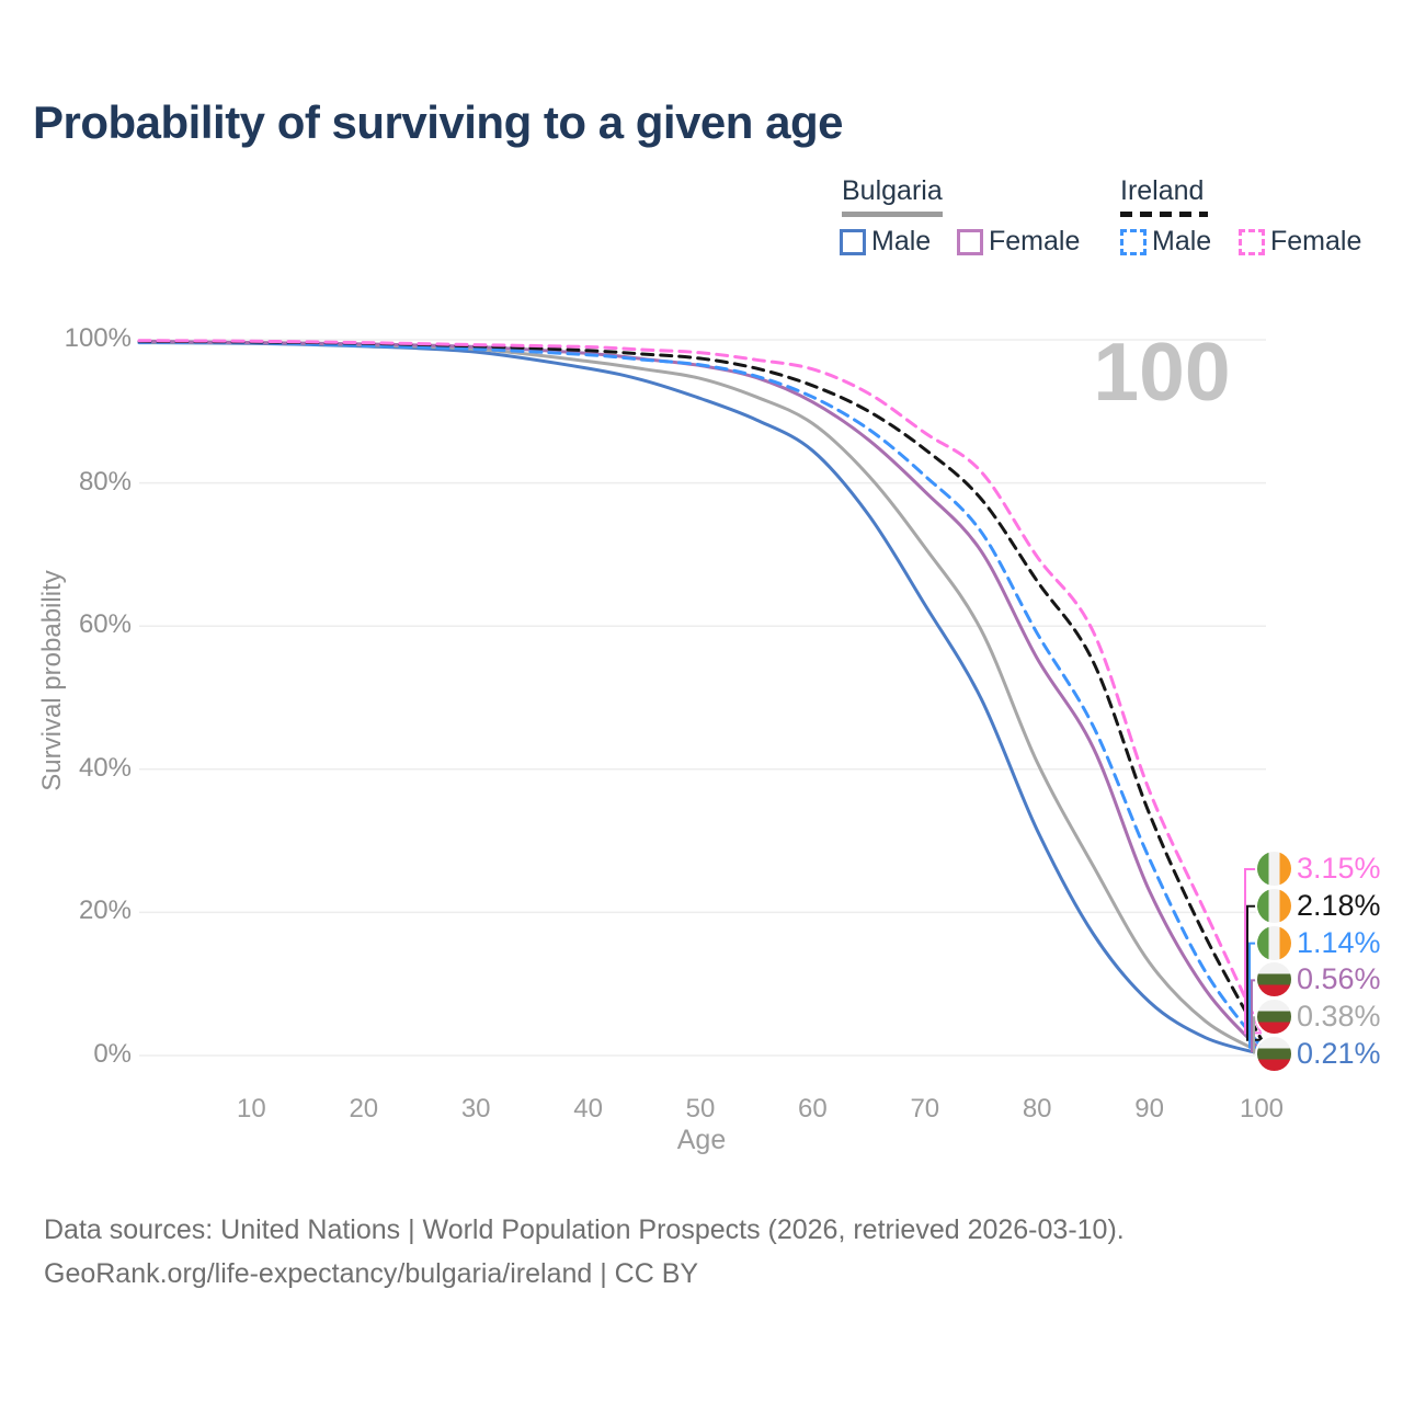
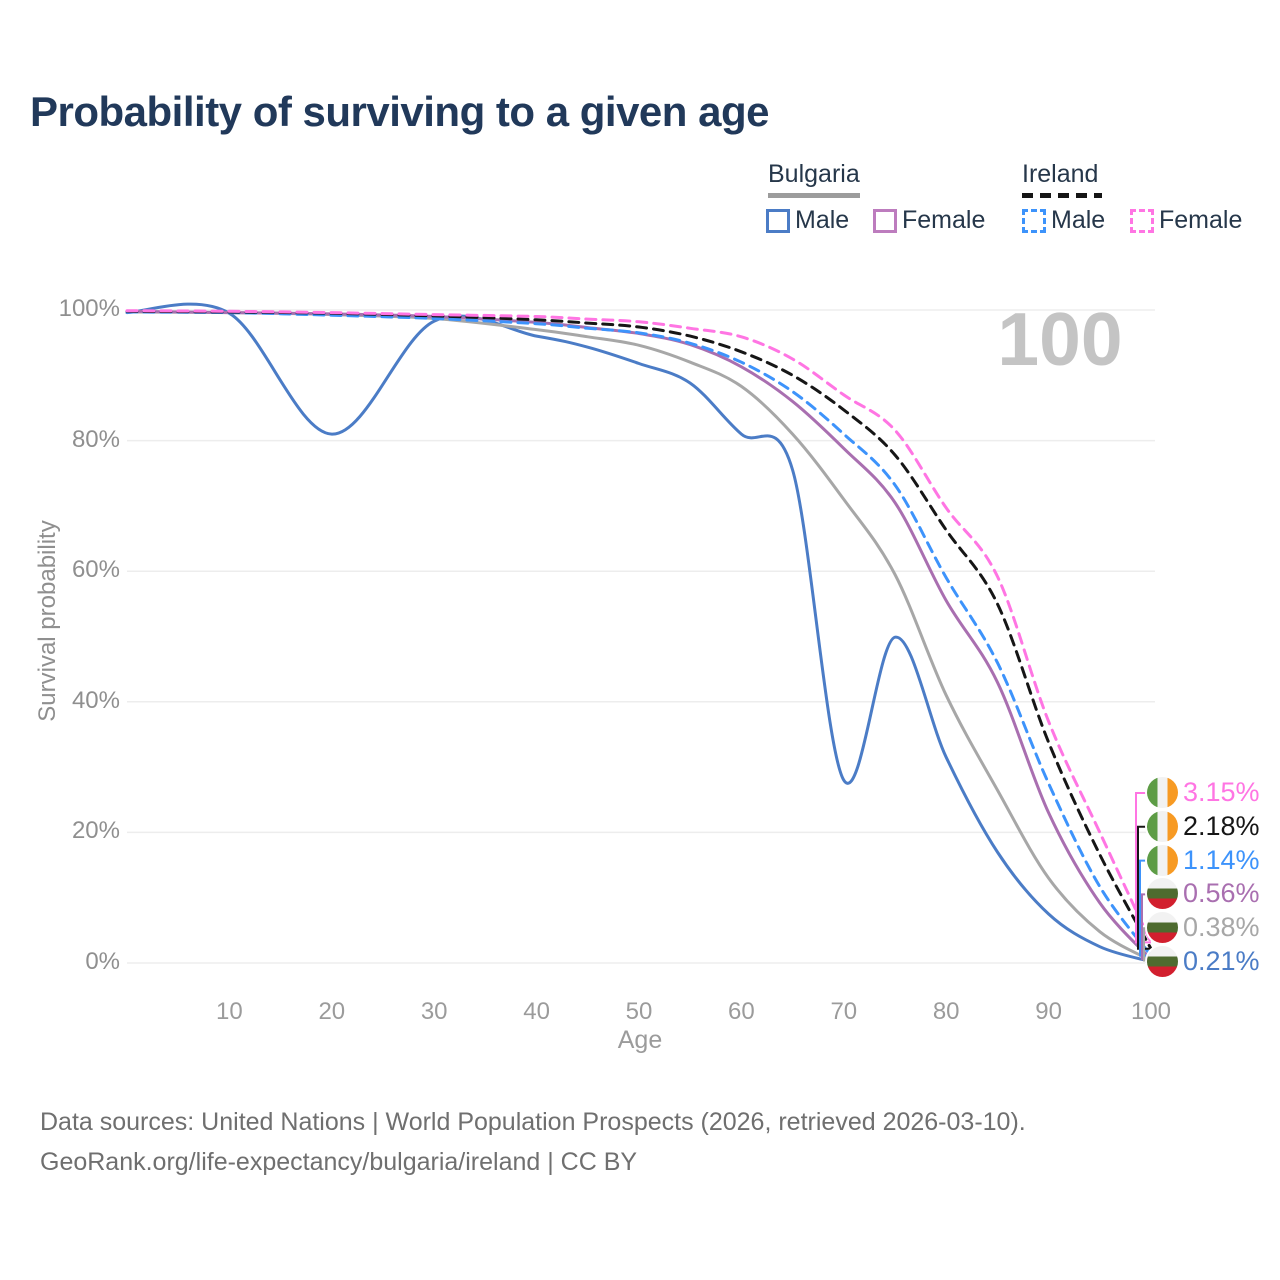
Bulgaria Male/20: 99% -> 81%
Bulgaria Male/60: 84% -> 81%
Bulgaria Male/70: 63% -> 28%
